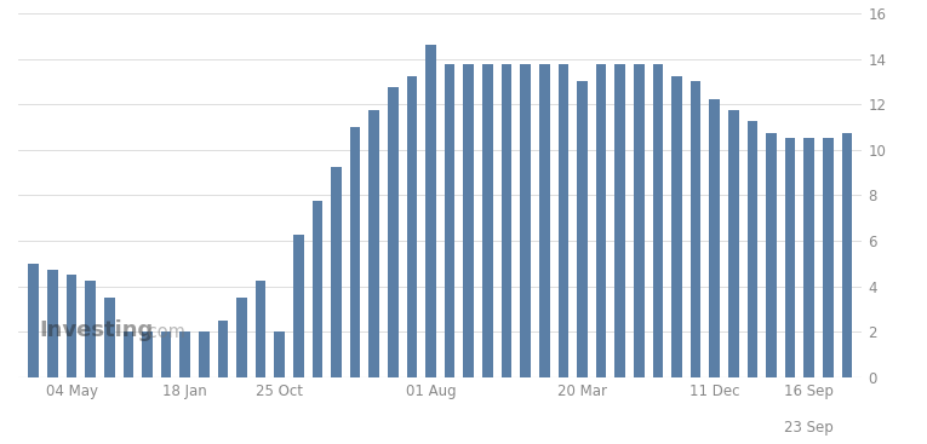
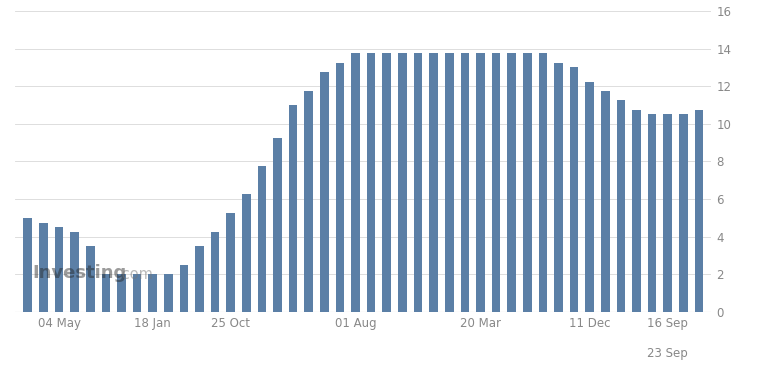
25 Oct: 2.0 -> 5.2
01 Aug: 14.6 -> 13.8
20 Mar: 13.0 -> 13.8
